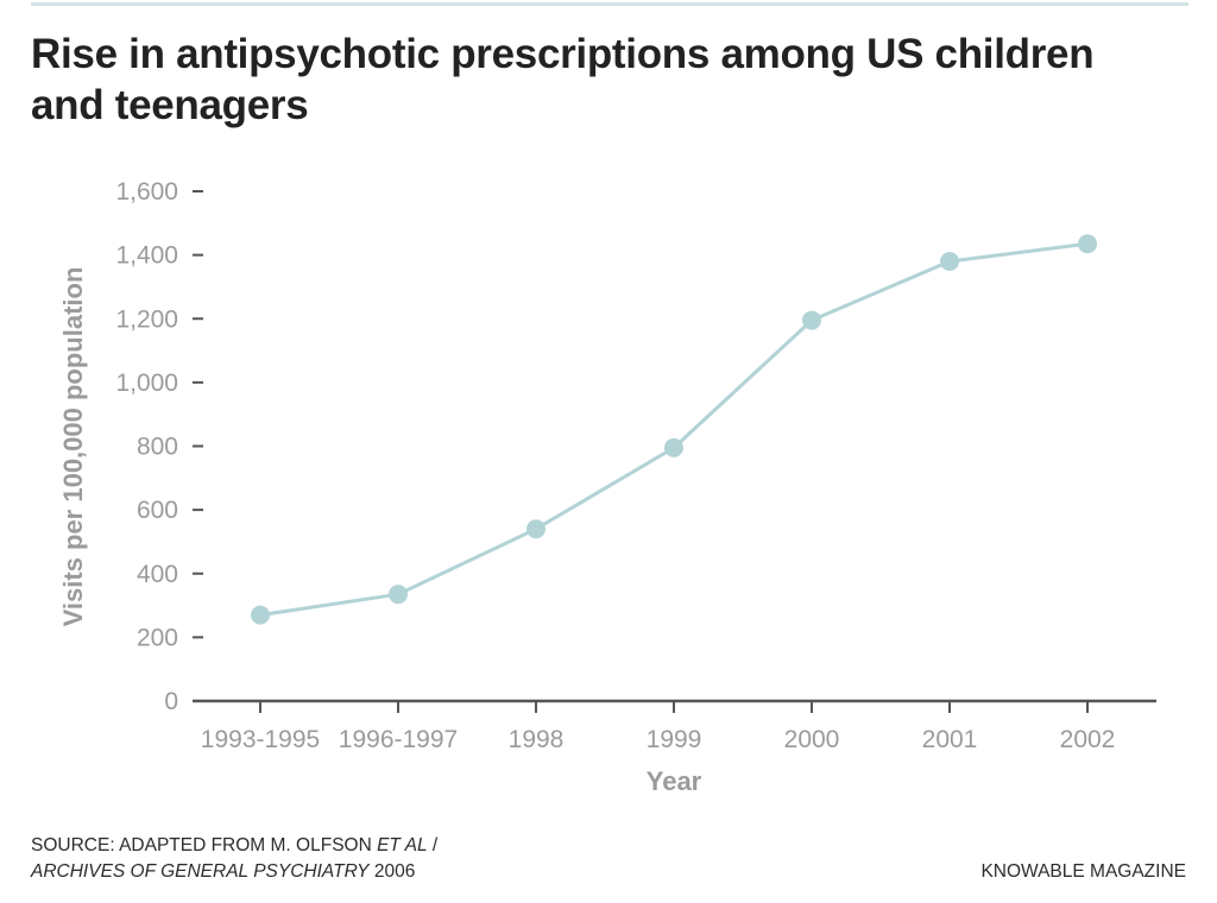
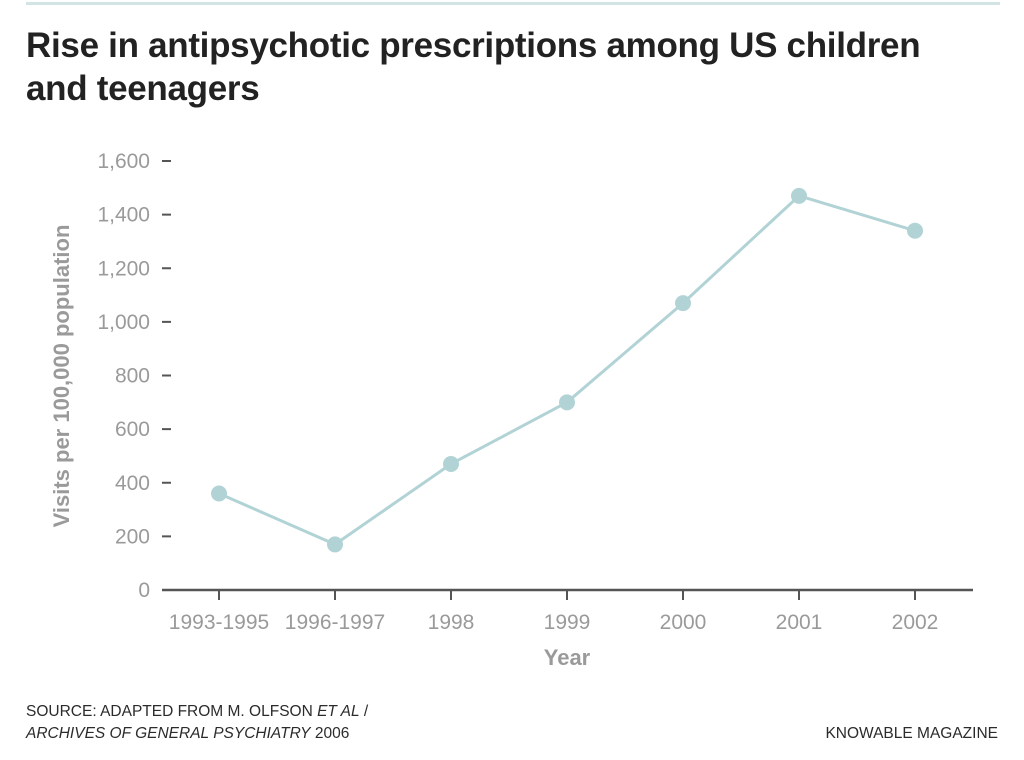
1993-1995: 270 -> 360
1996-1997: 340 -> 170
1998: 540 -> 470
1999: 800 -> 700
2000: 1200 -> 1070
2001: 1380 -> 1470
2002: 1440 -> 1340
